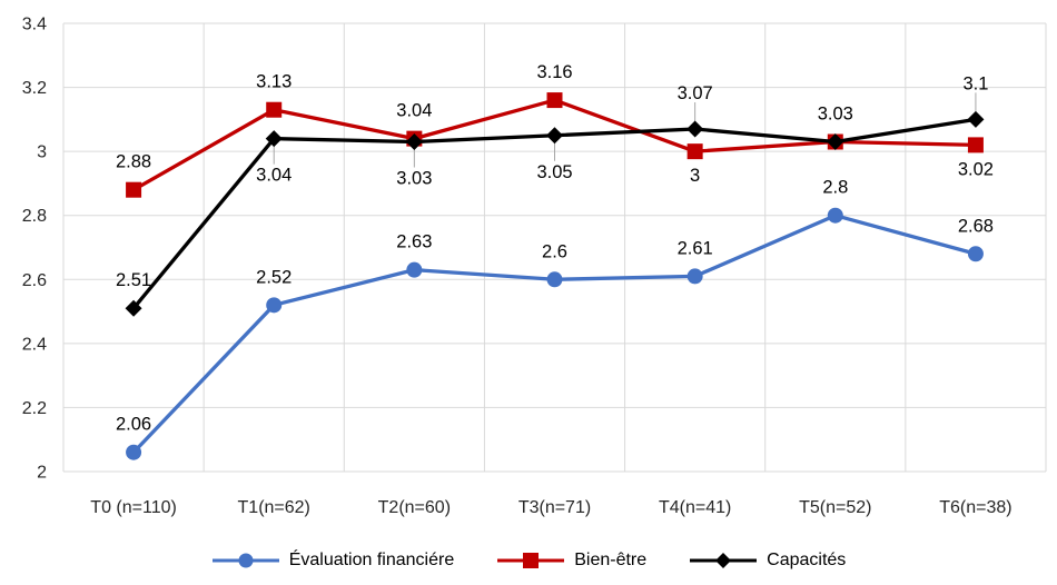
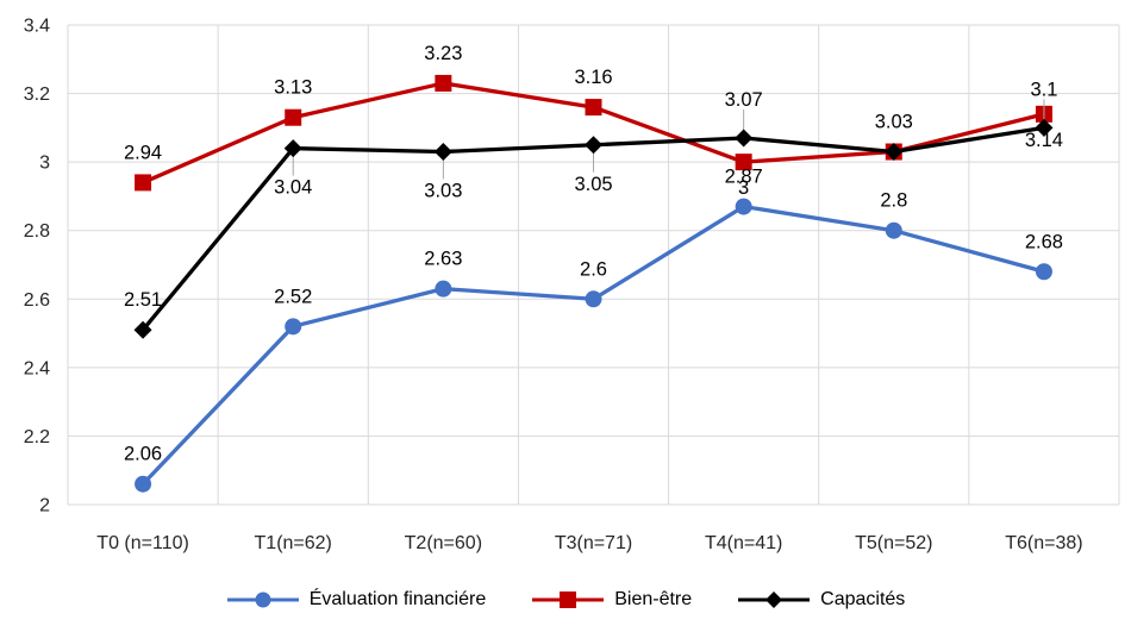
Bien-être/T0 (n=110): 2.88 -> 2.94
Bien-être/T2(n=60): 3.04 -> 3.23
Évaluation financiére/T4(n=41): 2.61 -> 2.87
Bien-être/T6(n=38): 3.02 -> 3.14
